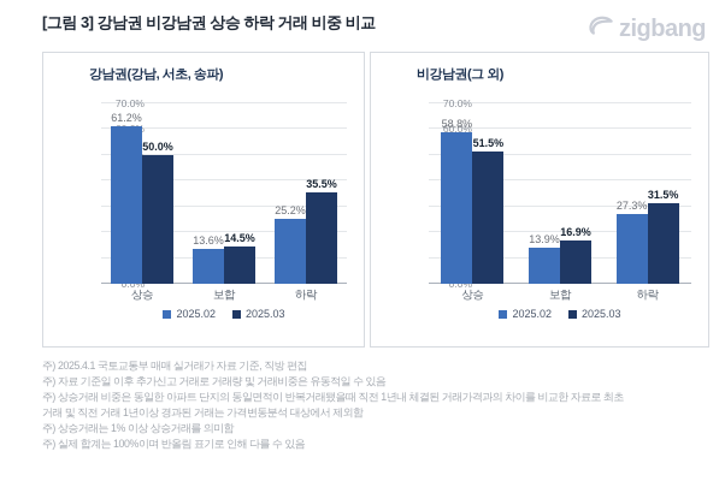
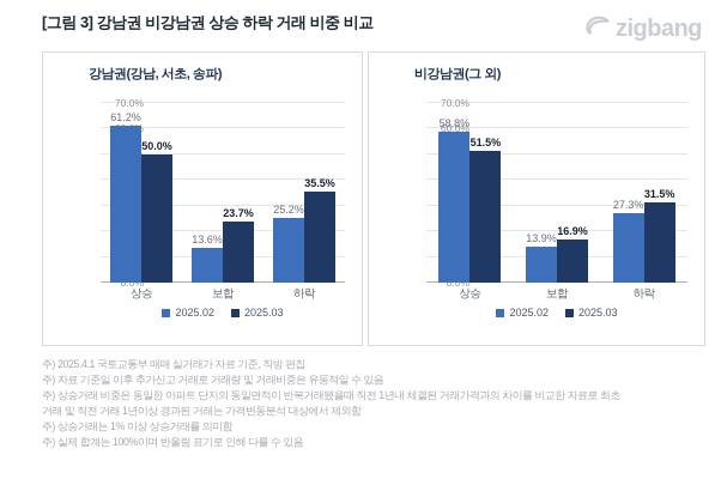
강남권(강남, 서초, 송파)/2025.03/보합: 14.5% -> 23.7%
